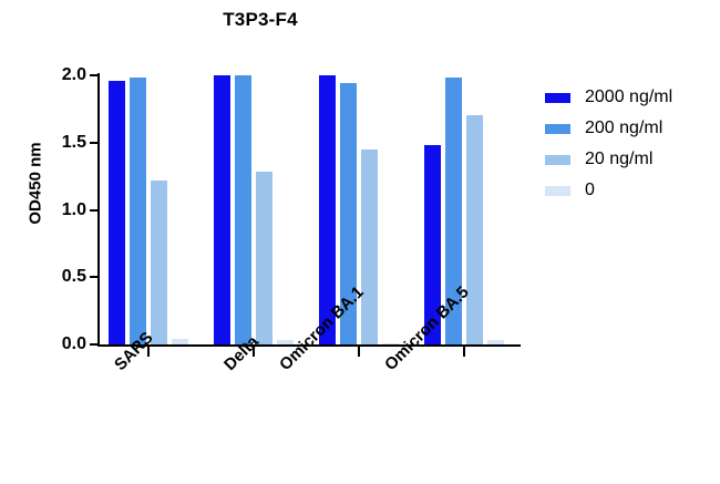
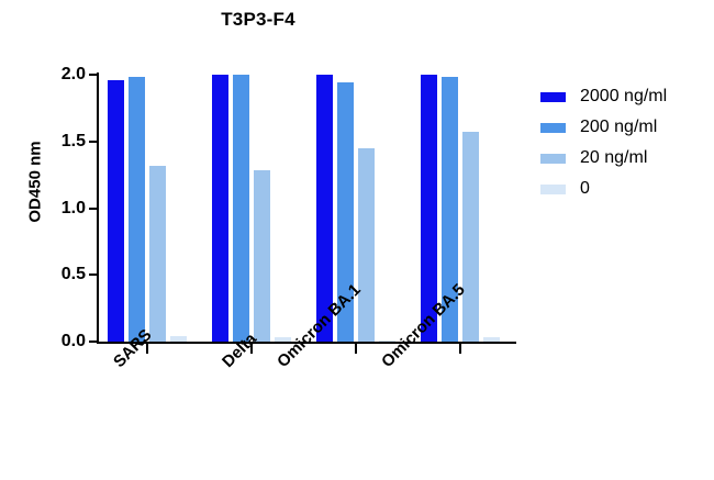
20 ng/ml/SARS: 1.22 -> 1.32
2000 ng/ml/Omicron BA.5: 1.48 -> 2.00
20 ng/ml/Omicron BA.5: 1.70 -> 1.57
